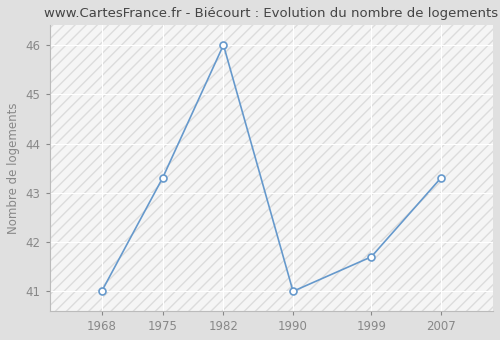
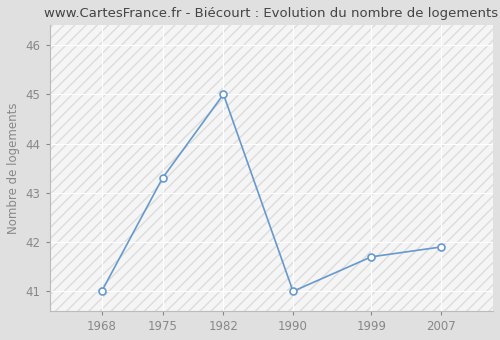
1982: 46.0 -> 45.0
2007: 43.3 -> 41.9
